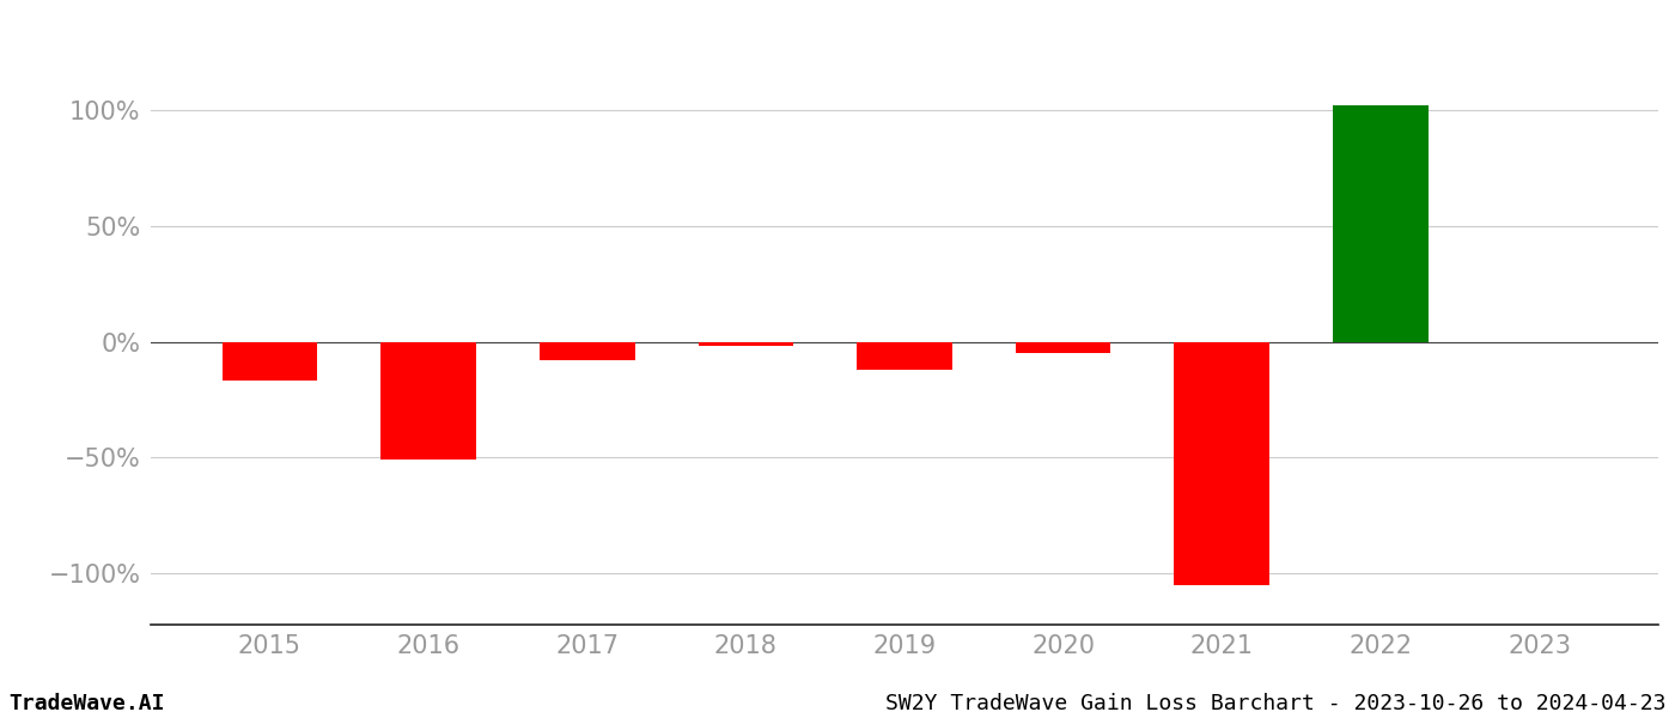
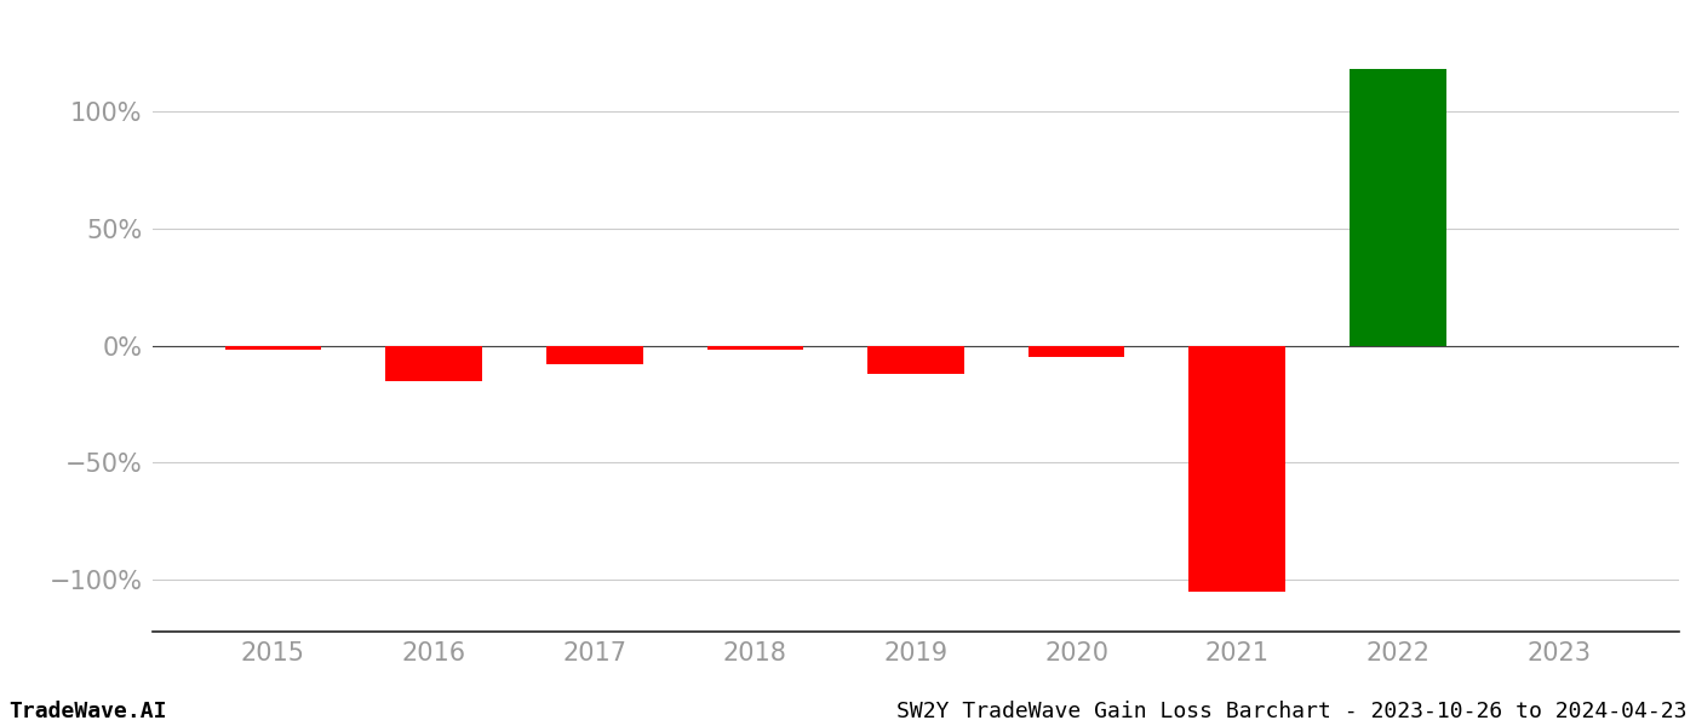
2015: -17% -> -2%
2016: -51% -> -15%
2022: 102% -> 118%
